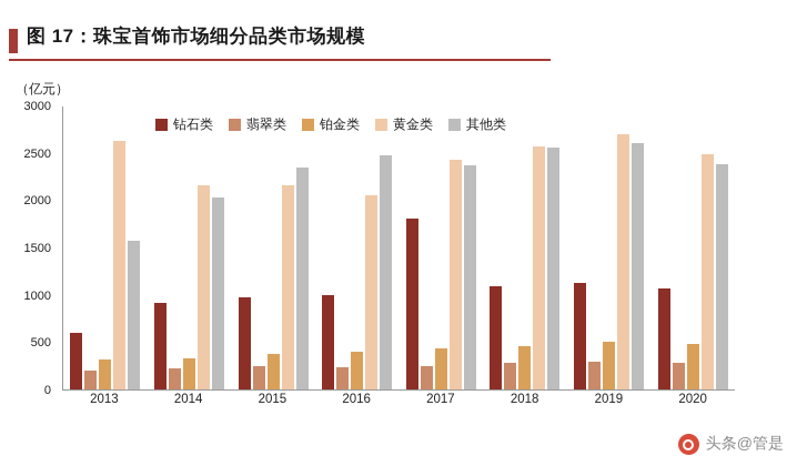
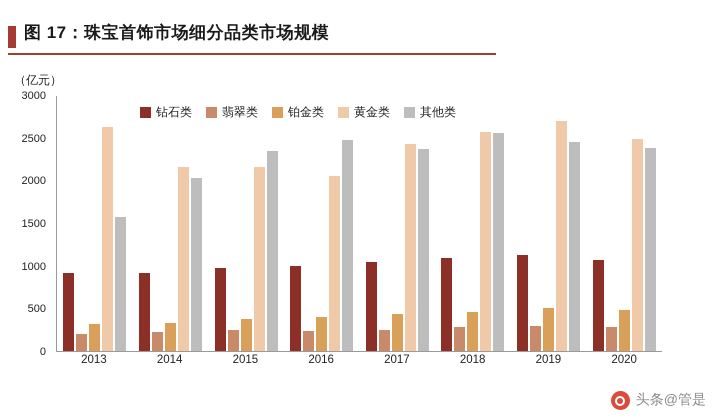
钻石类/2013: 600 -> 900
钻石类/2017: 1800 -> 1000
其他类/2019: 2600 -> 2400
